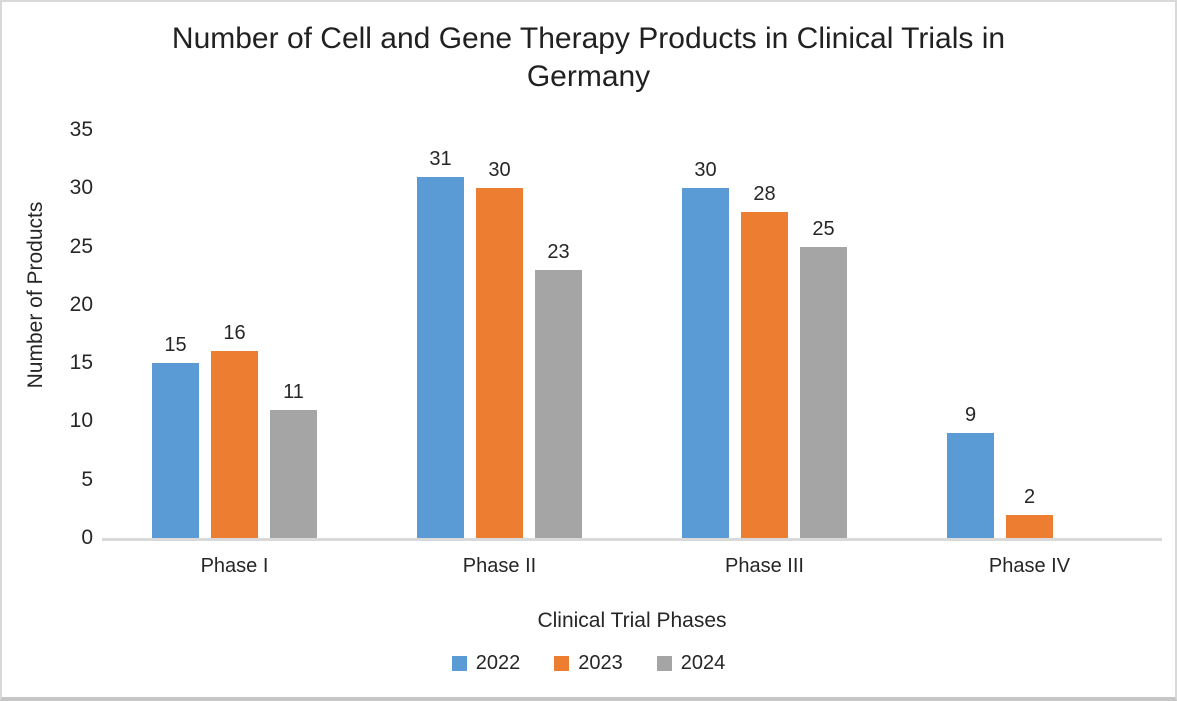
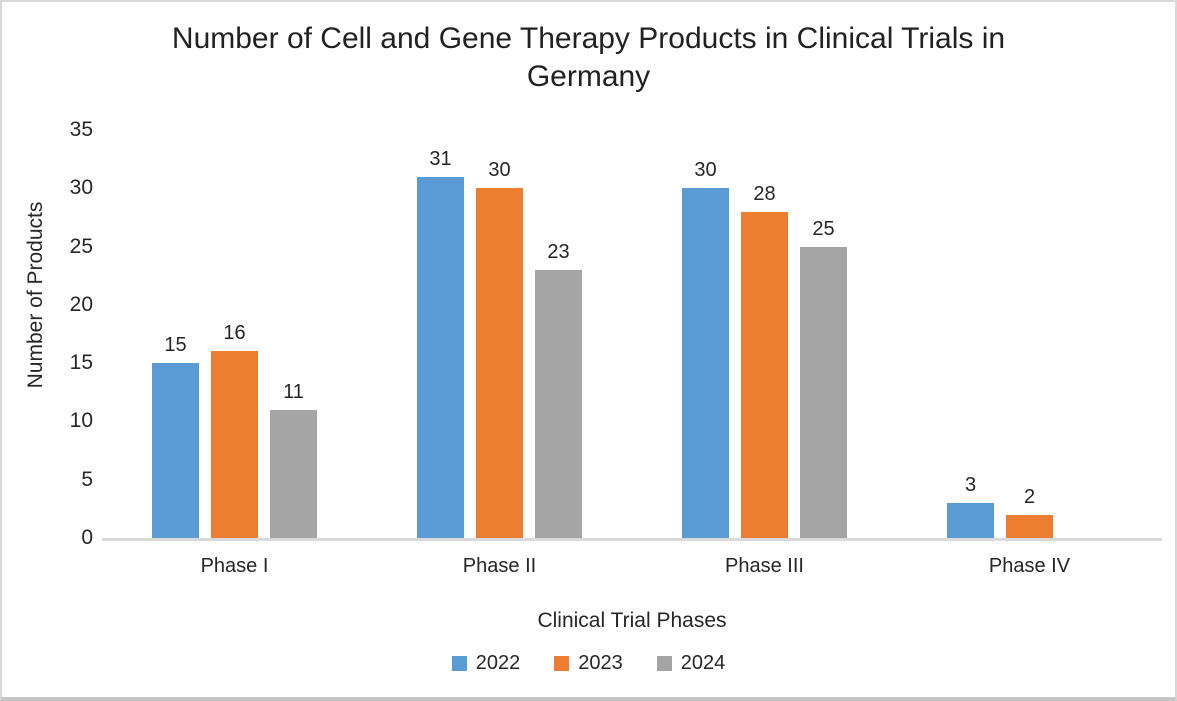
2022/Phase IV: 9 -> 3
